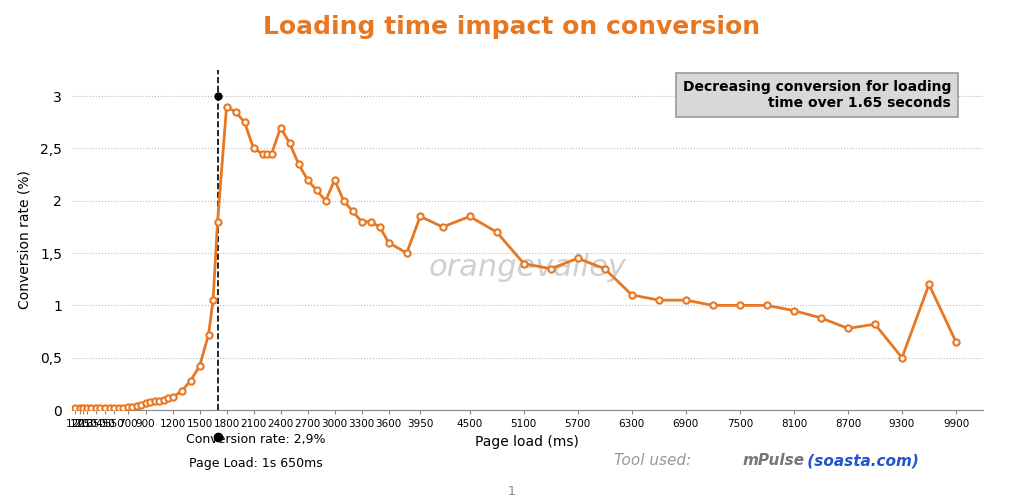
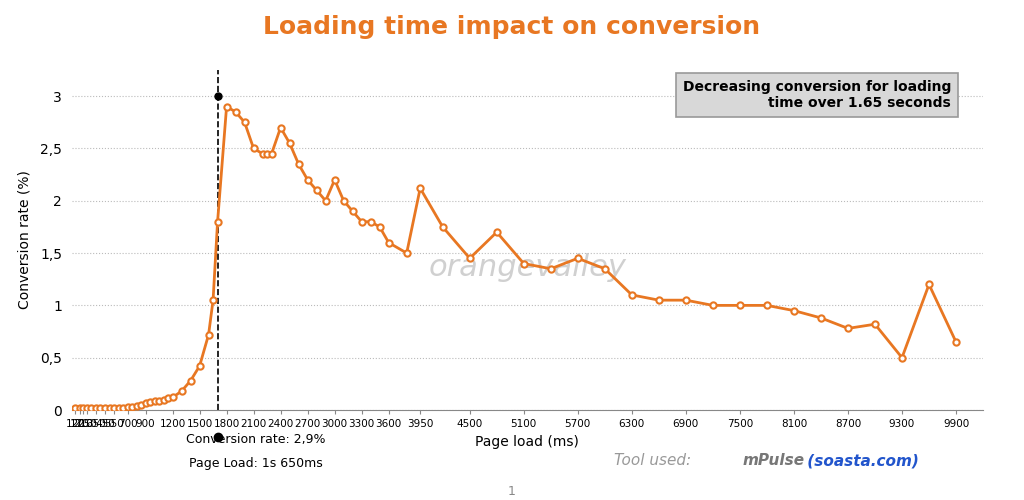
3950: 1,85 -> 2,12
4500: 1,85 -> 1,45
